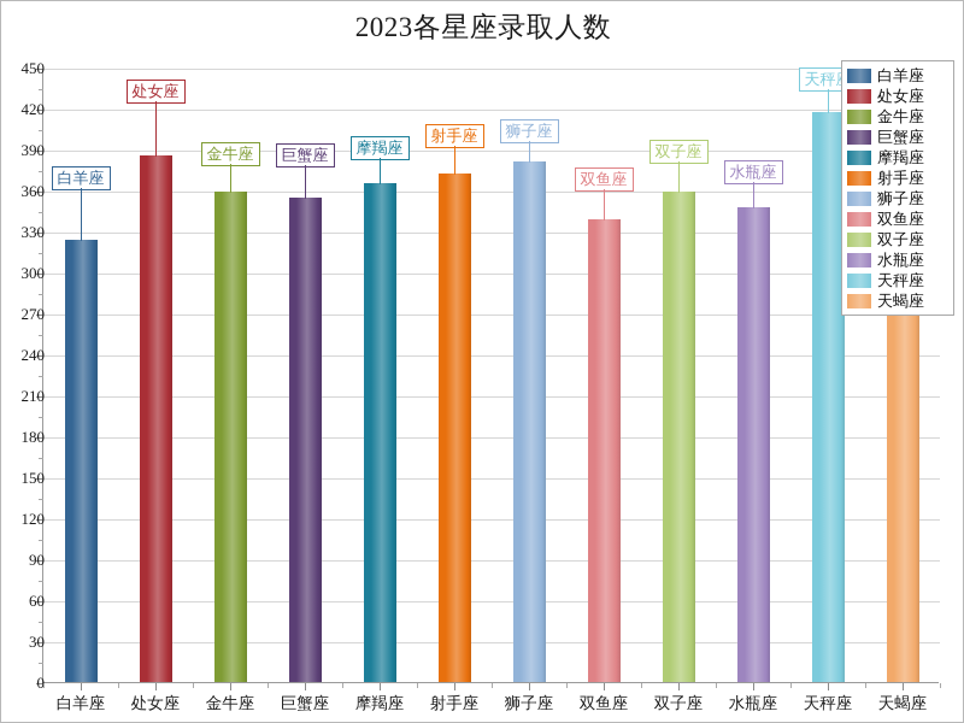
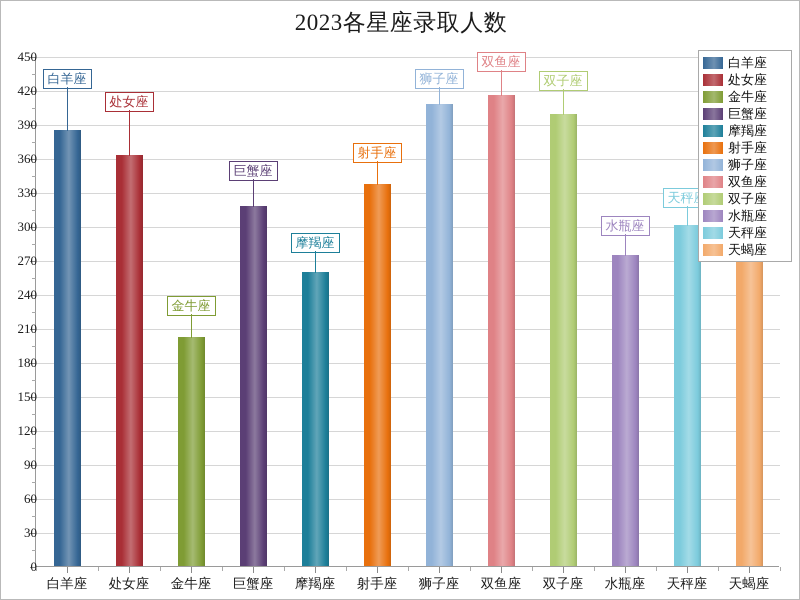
白羊座: 324 -> 385
处女座: 386 -> 363
金牛座: 359 -> 202
巨蟹座: 355 -> 318
摩羯座: 365 -> 259
射手座: 372 -> 337
狮子座: 381 -> 408
双鱼座: 339 -> 416
双子座: 359 -> 399
水瓶座: 348 -> 274
天秤座: 417 -> 301
天蝎座: 300 -> 328
